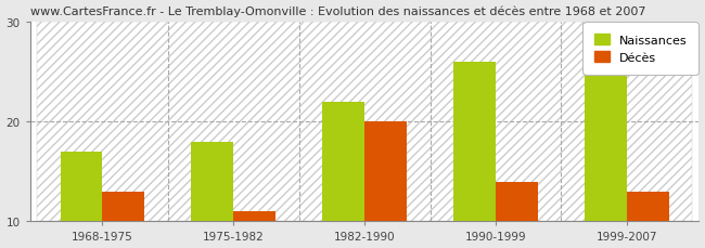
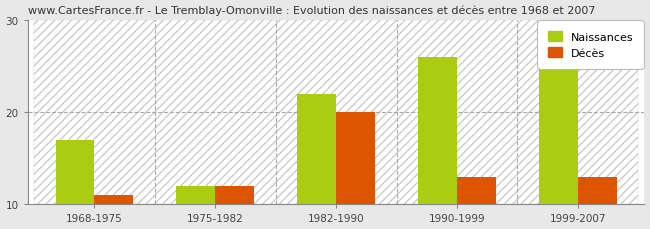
Décès/1968-1975: 13 -> 11
Naissances/1975-1982: 18 -> 12
Décès/1975-1982: 11 -> 12
Décès/1990-1999: 14 -> 13
